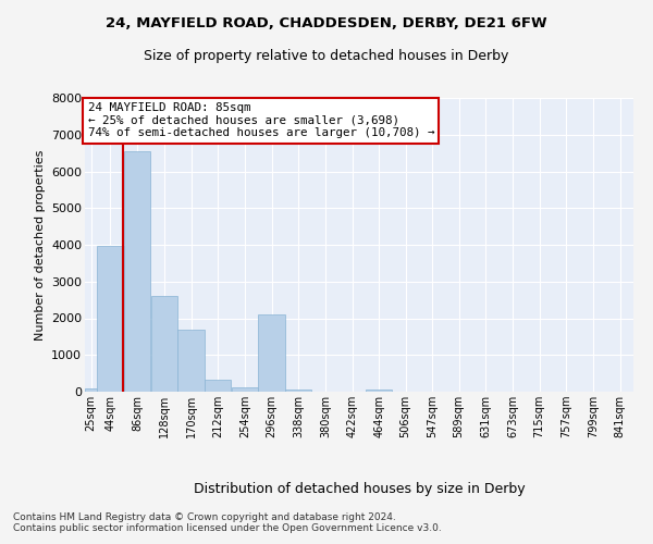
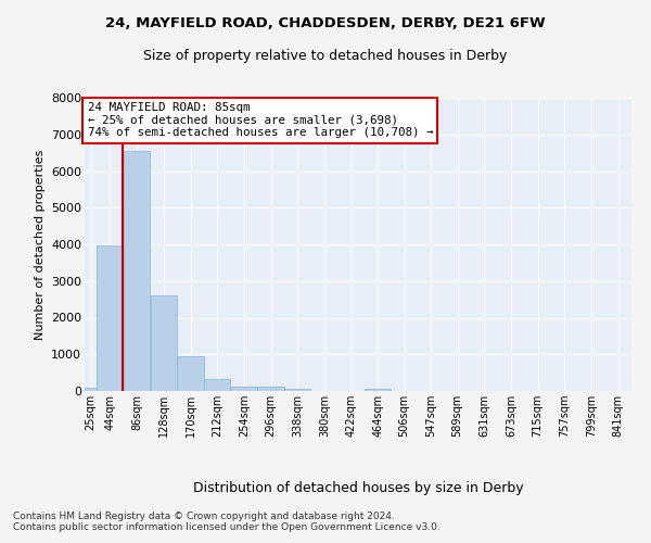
170sqm: 1700 -> 960
296sqm: 2100 -> 110
